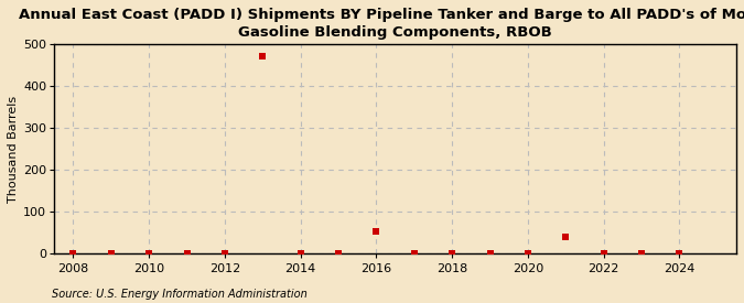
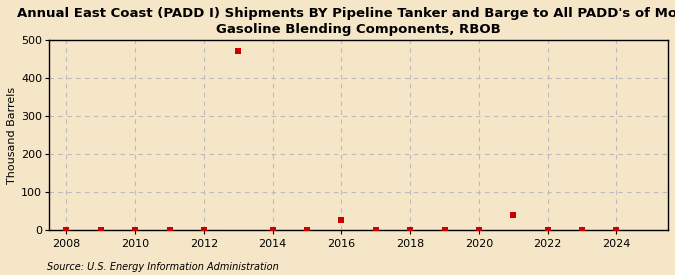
2016: 55 -> 27
